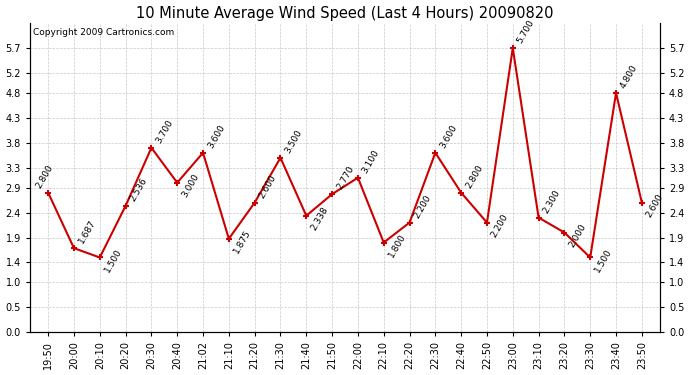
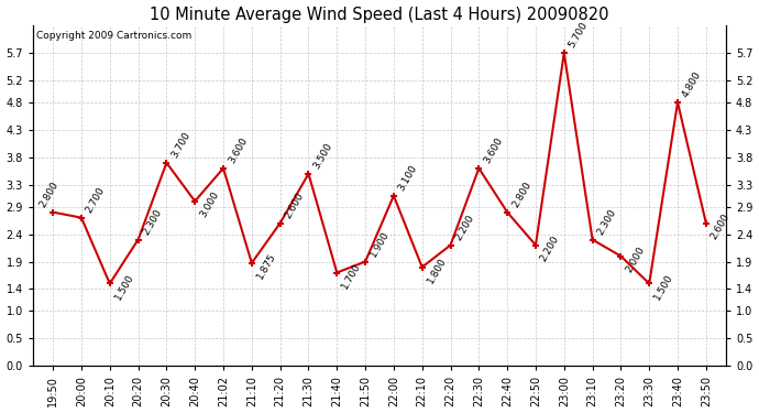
20:00: 1.687 -> 2.700
20:20: 2.536 -> 2.300
21:40: 2.338 -> 1.700
21:50: 2.770 -> 1.900
